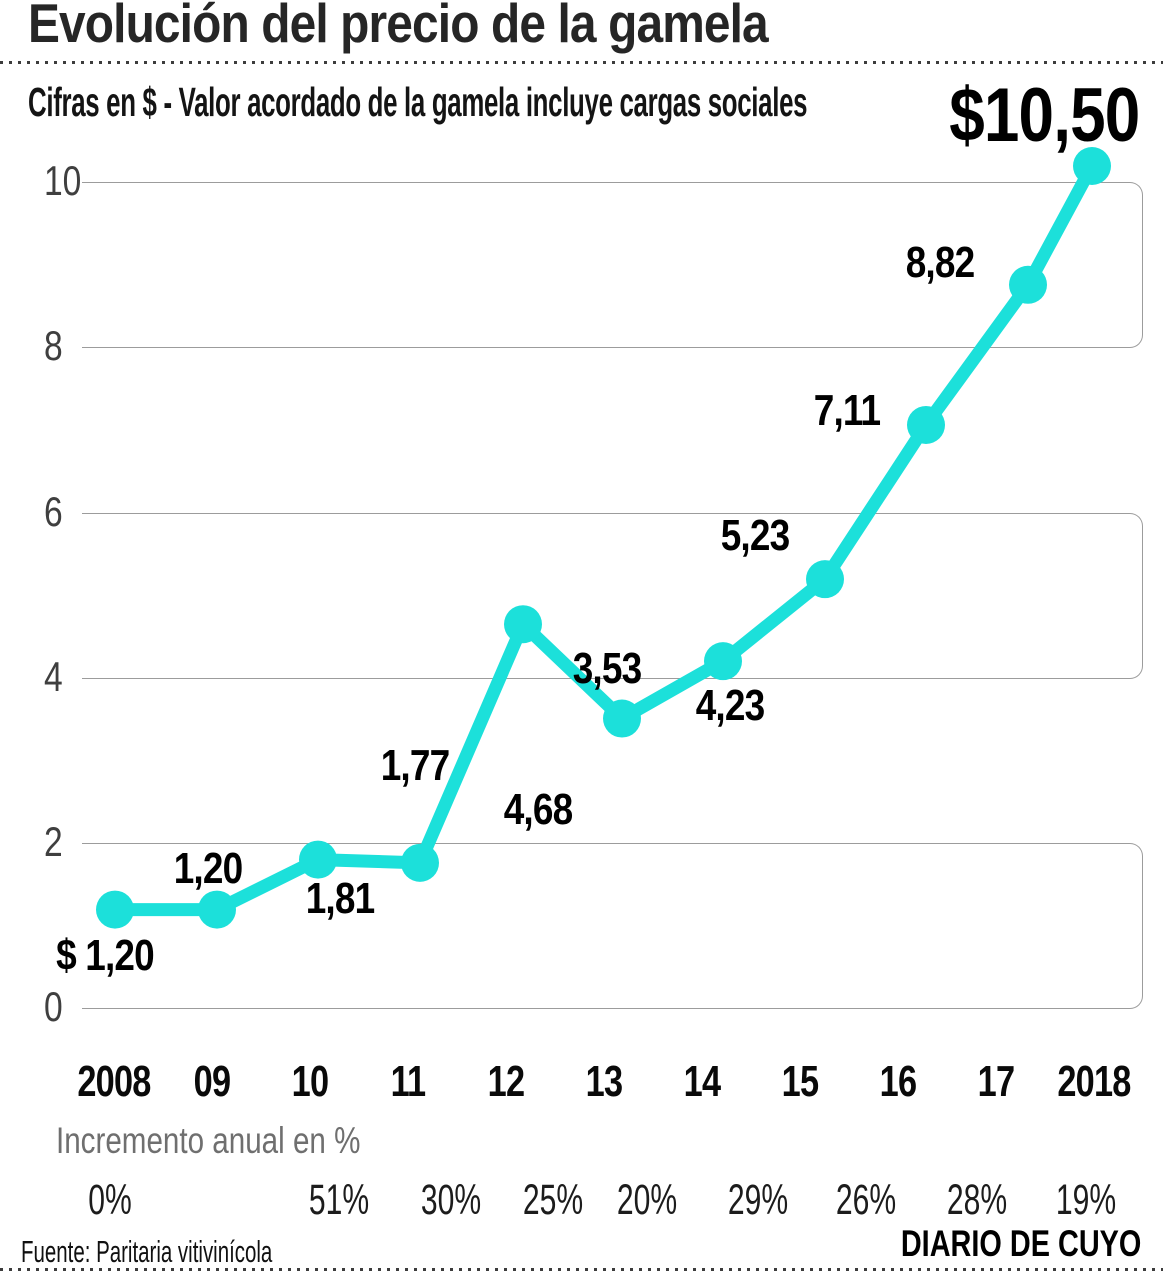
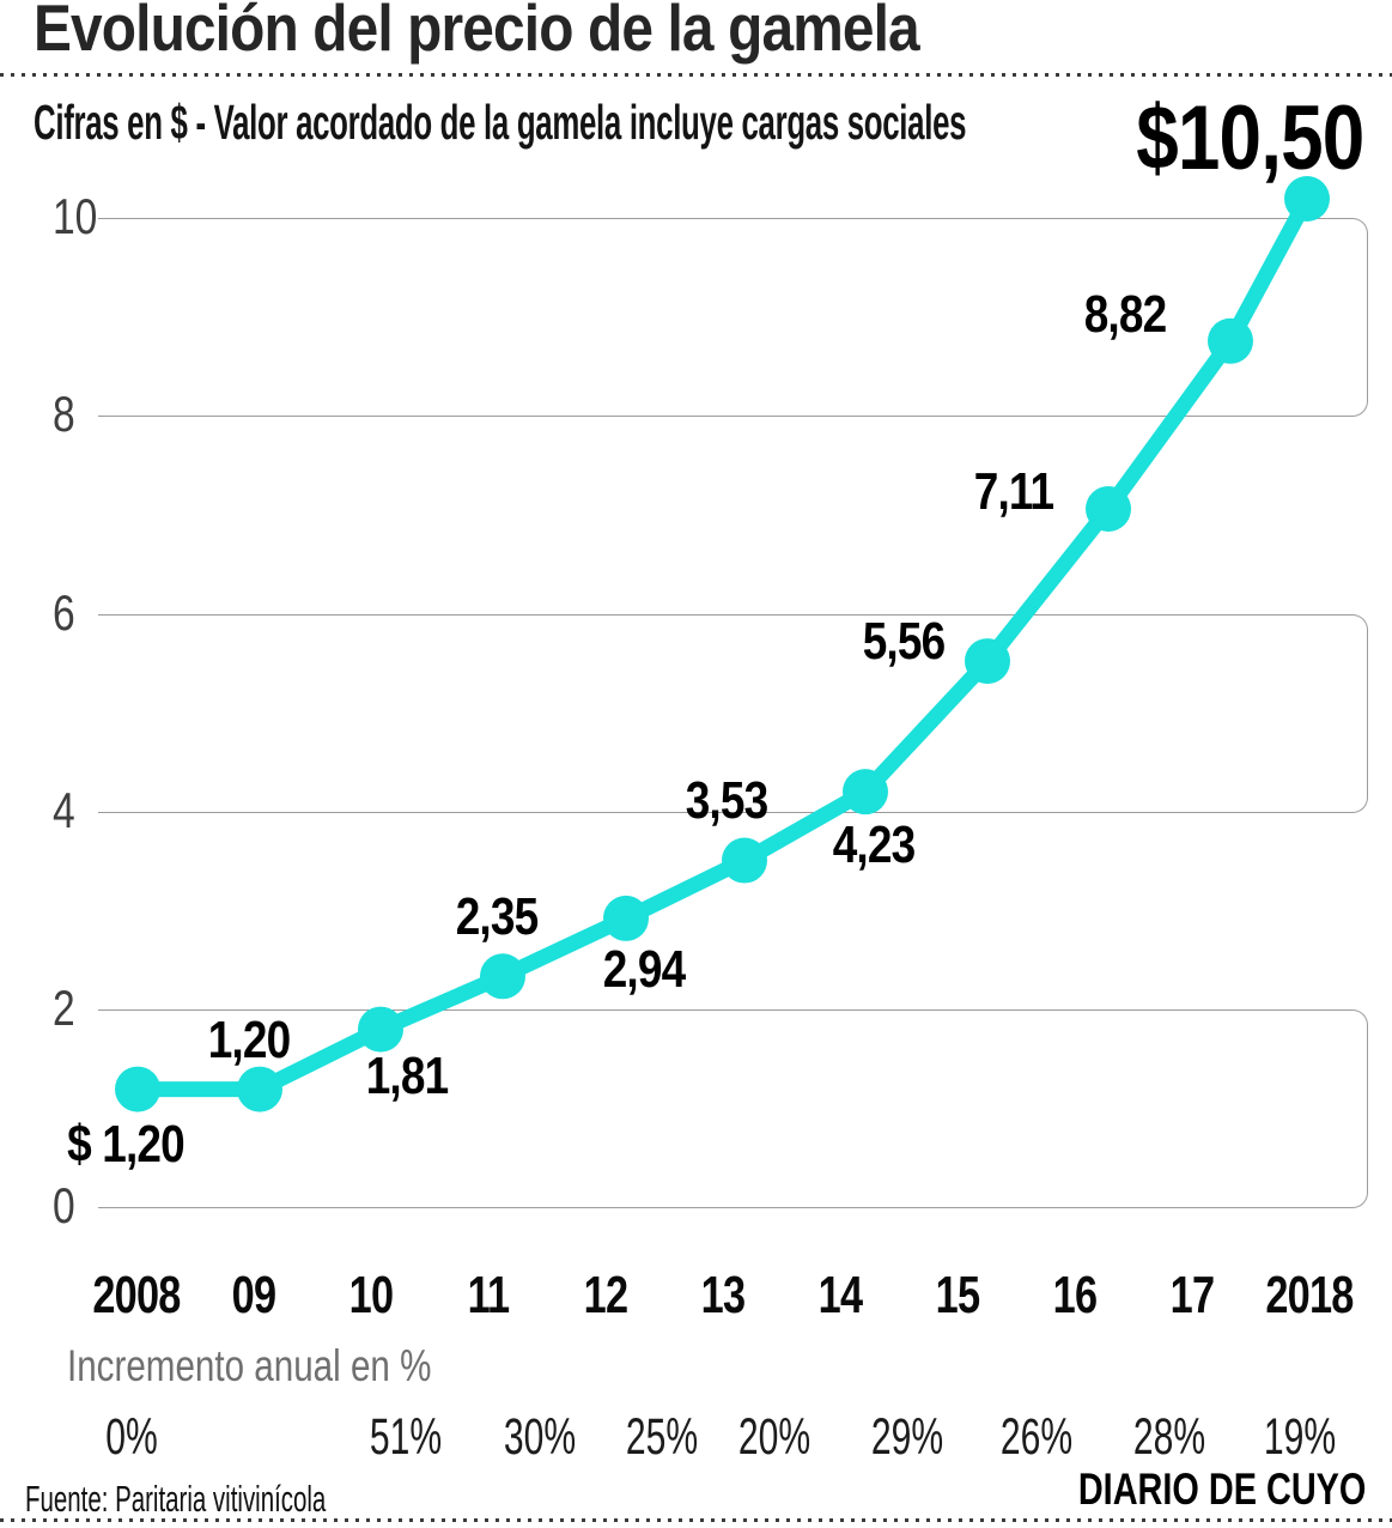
11: 1,77 -> 2,35
12: 4,68 -> 2,94
15: 5,23 -> 5,56
